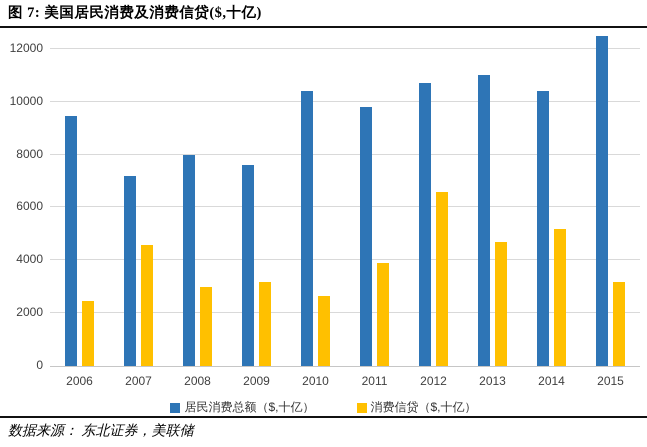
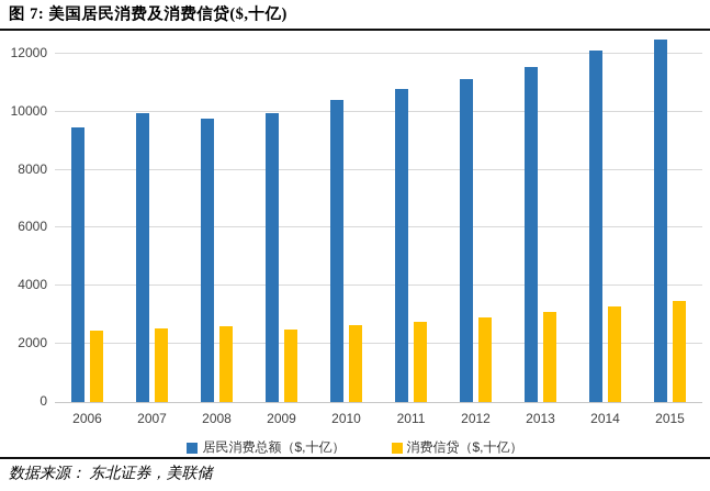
居民消费总额（$,十亿）/2007: 7200 -> 10000
消费信贷（$,十亿）/2007: 4600 -> 2600
居民消费总额（$,十亿）/2008: 8000 -> 9800
消费信贷（$,十亿）/2008: 3000 -> 2600
居民消费总额（$,十亿）/2009: 7600 -> 10000
消费信贷（$,十亿）/2009: 3200 -> 2500
居民消费总额（$,十亿）/2011: 9800 -> 10800
消费信贷（$,十亿）/2011: 3900 -> 2800
居民消费总额（$,十亿）/2012: 10700 -> 11200
消费信贷（$,十亿）/2012: 6600 -> 2900
居民消费总额（$,十亿）/2013: 11000 -> 11600
消费信贷（$,十亿）/2013: 4700 -> 3100
居民消费总额（$,十亿）/2014: 10400 -> 12100
消费信贷（$,十亿）/2014: 5200 -> 3300
消费信贷（$,十亿）/2015: 3200 -> 3500
